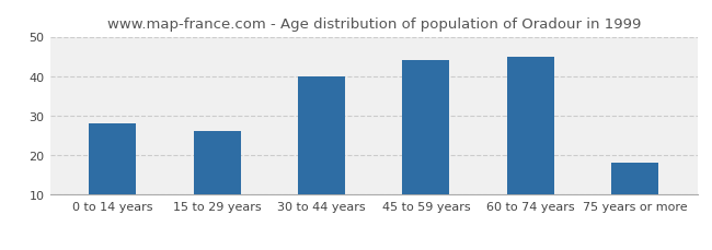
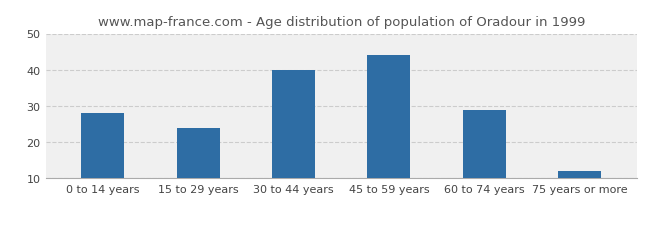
15 to 29 years: 26 -> 24
60 to 74 years: 45 -> 29
75 years or more: 18 -> 12
